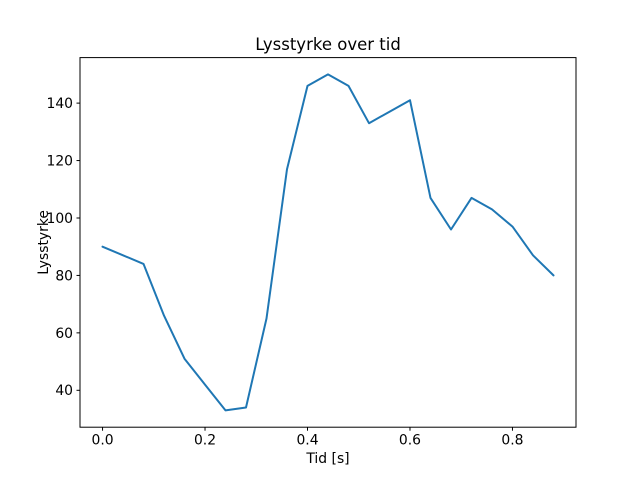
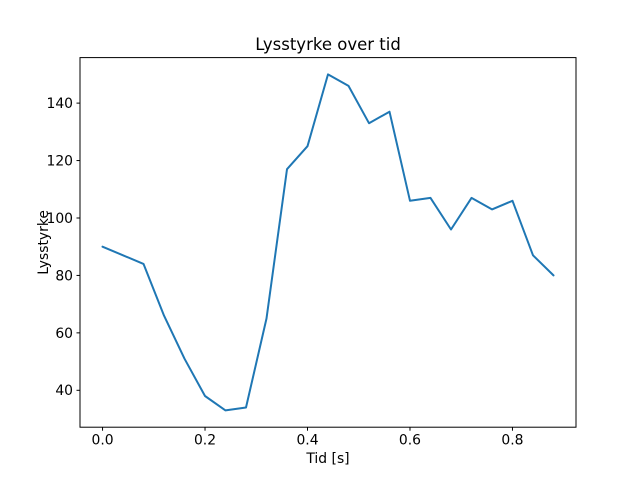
0.2: 42 -> 38
0.4: 146 -> 125
0.6: 141 -> 106
0.8: 97 -> 106
